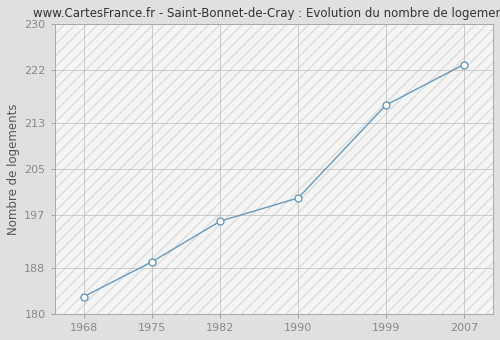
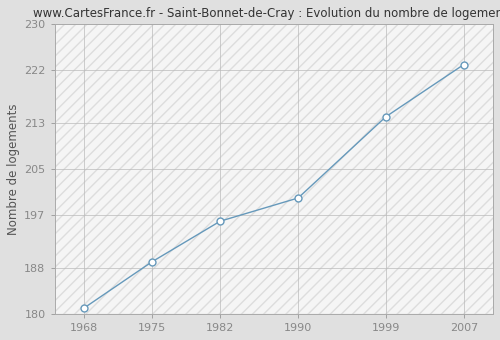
1968: 183 -> 181
1999: 216 -> 214
